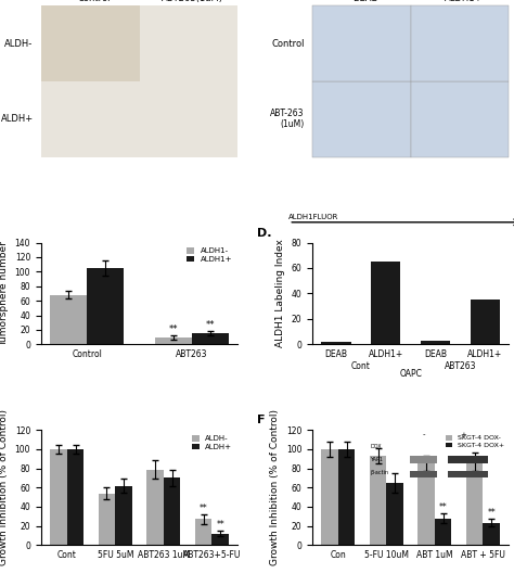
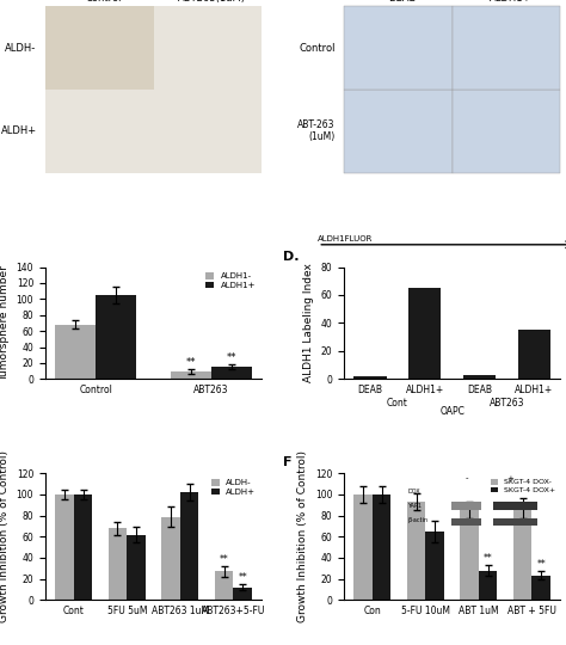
ALDH-/5FU 5uM: 54 -> 68
ALDH+/ABT263 1uM: 70 -> 102
